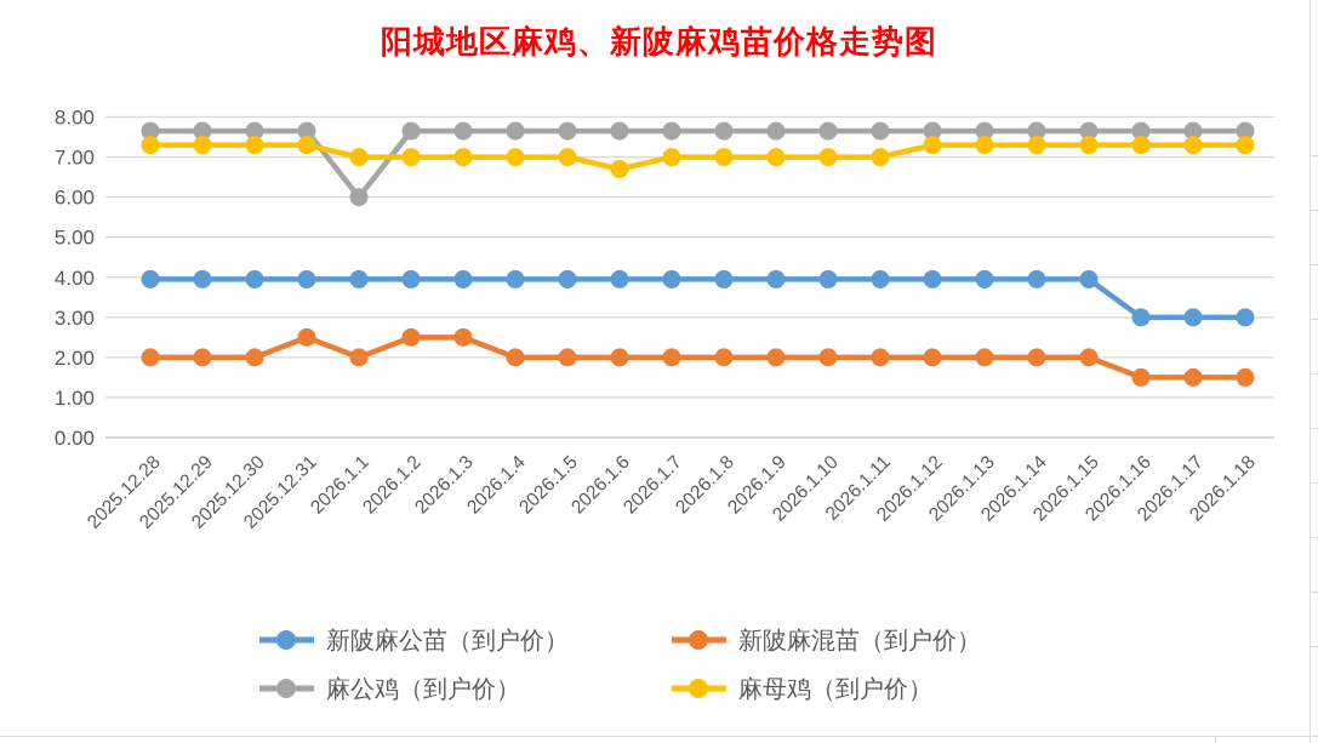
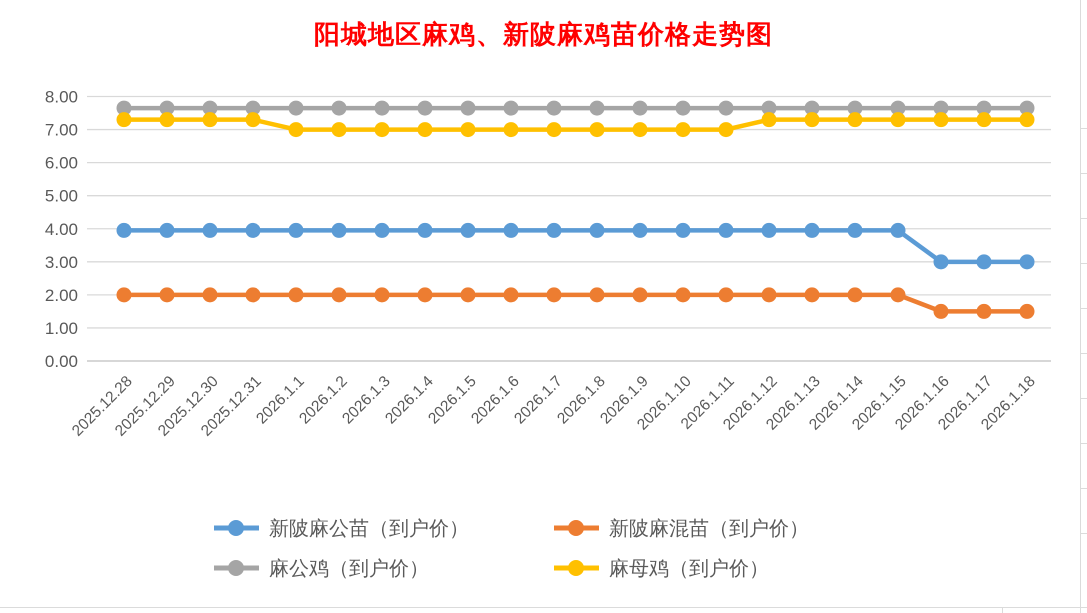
新陂麻混苗（到户价）/2025.12.31: 2.5 -> 2.0
麻公鸡（到户价）/2026.1.1: 6.0 -> 7.7
新陂麻混苗（到户价）/2026.1.2: 2.5 -> 2.0
新陂麻混苗（到户价）/2026.1.3: 2.5 -> 2.0
麻母鸡（到户价）/2026.1.6: 6.7 -> 7.0
